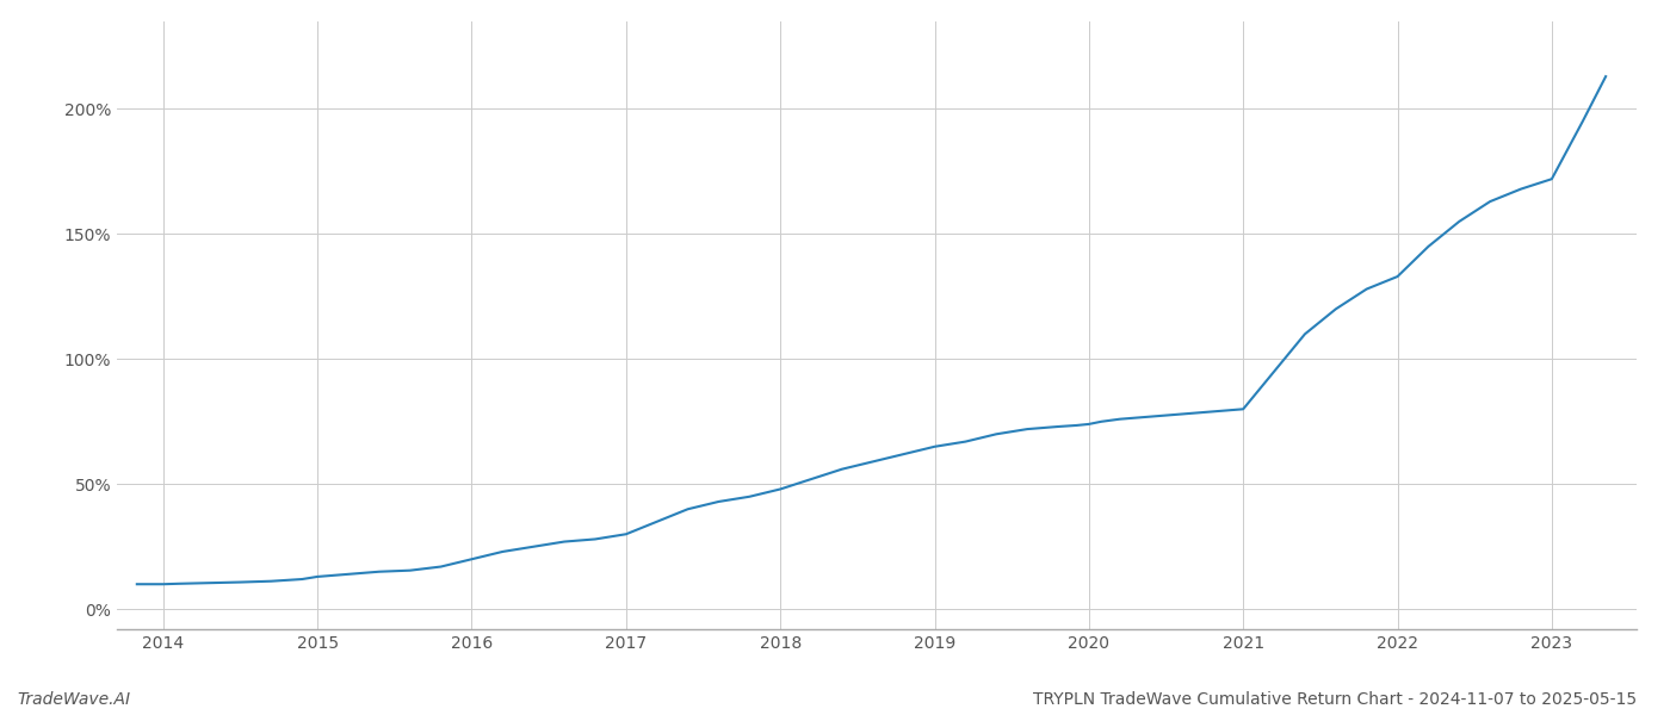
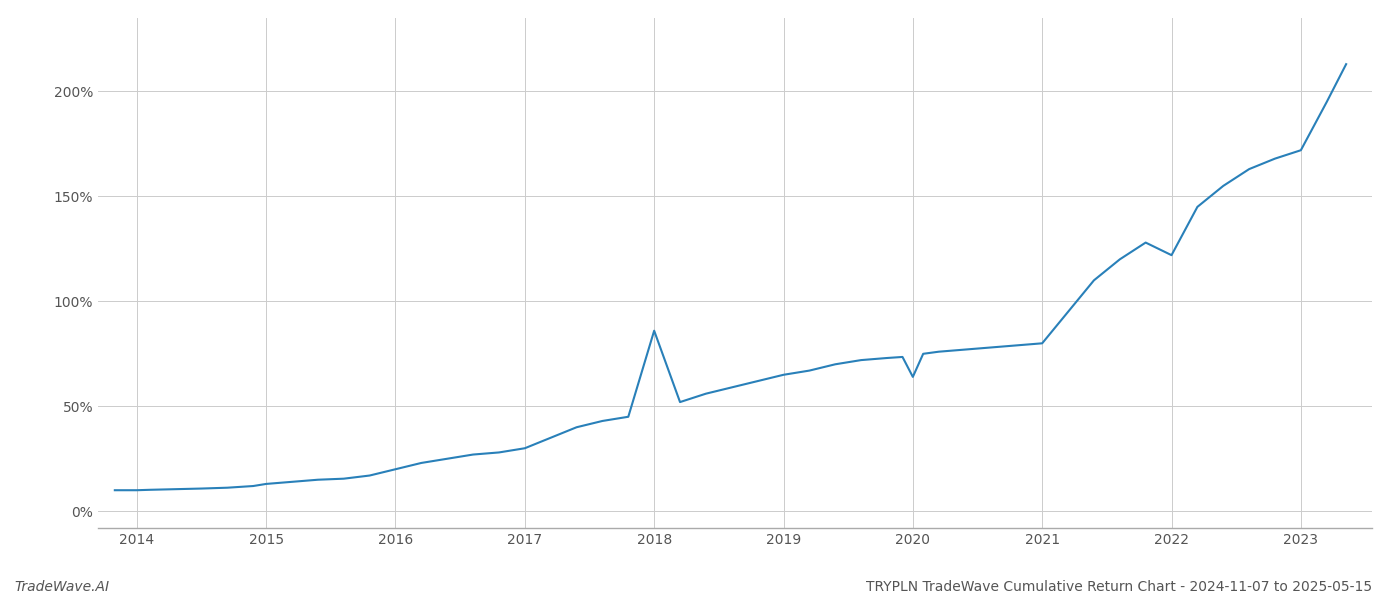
2018: 48.0% -> 86.0%
2020: 74.0% -> 64.0%
2022: 133.0% -> 122.0%
